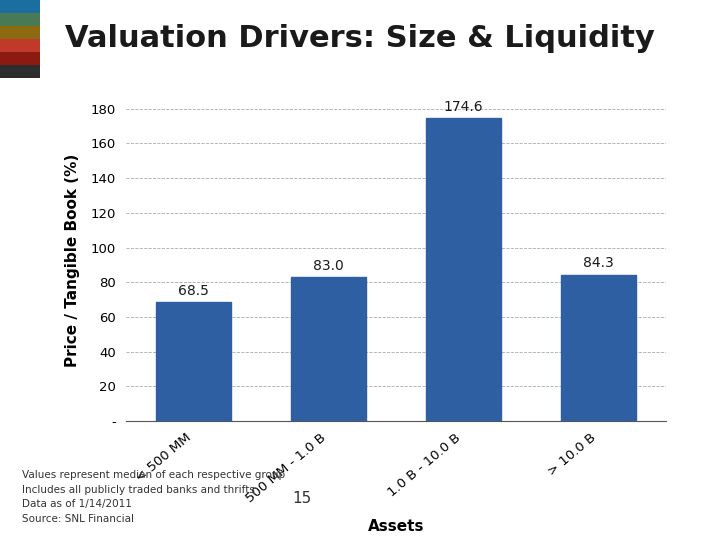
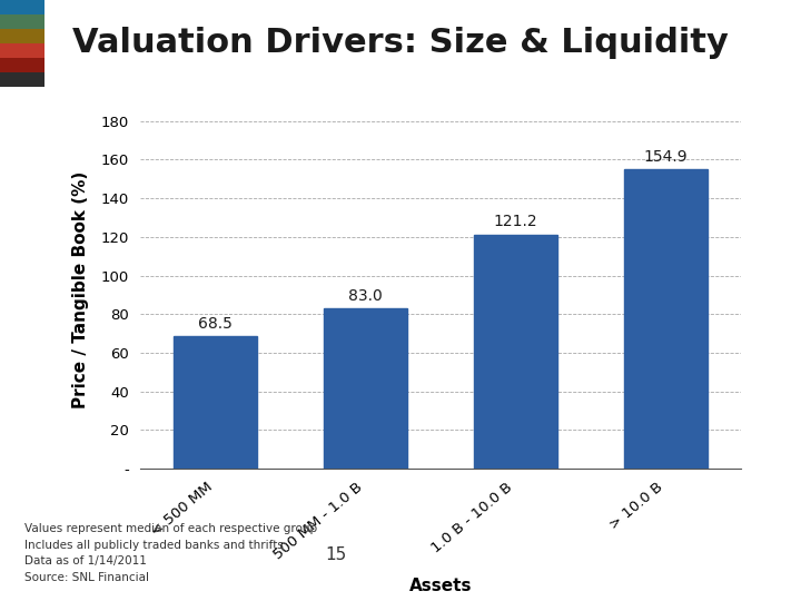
1.0 B - 10.0 B: 174.6 -> 121.2
> 10.0 B: 84.3 -> 154.9
